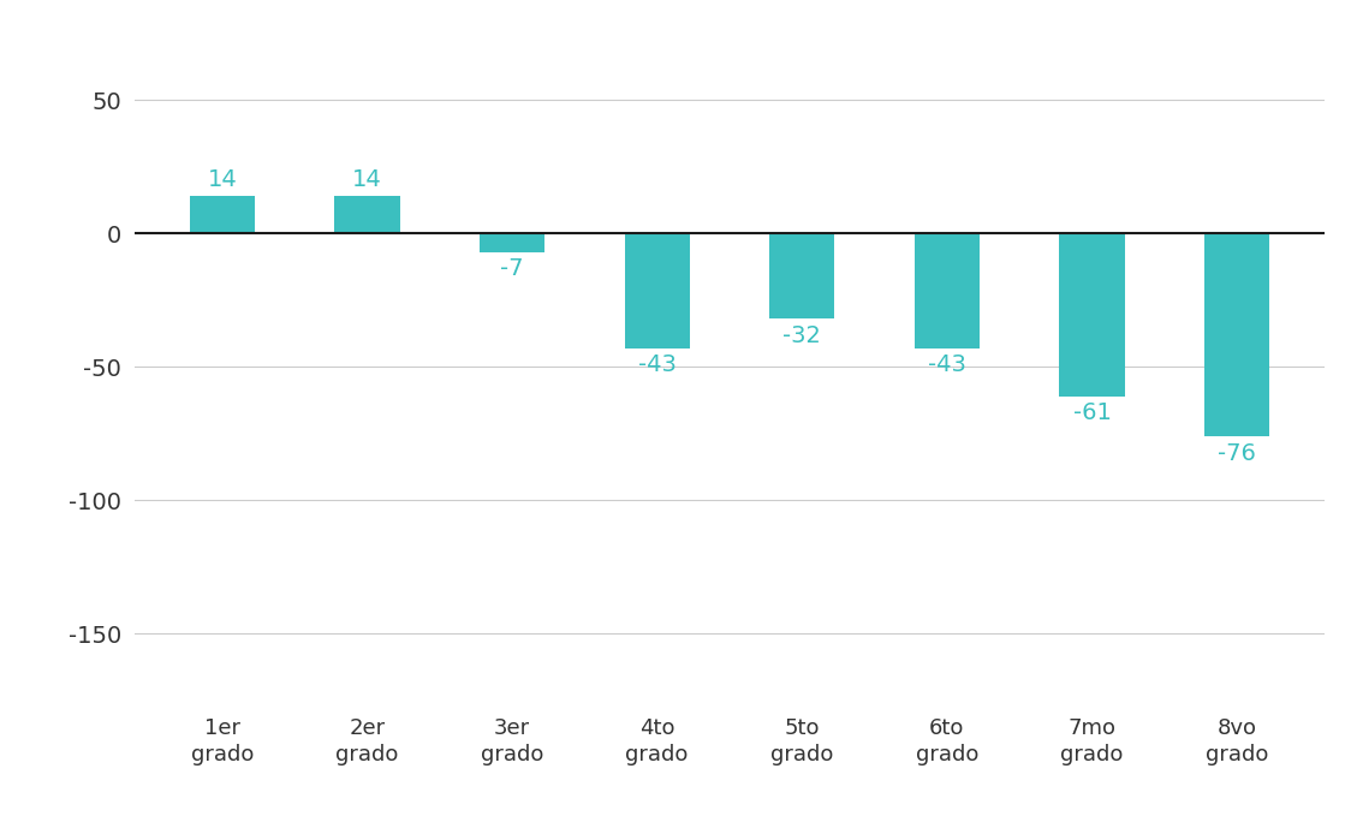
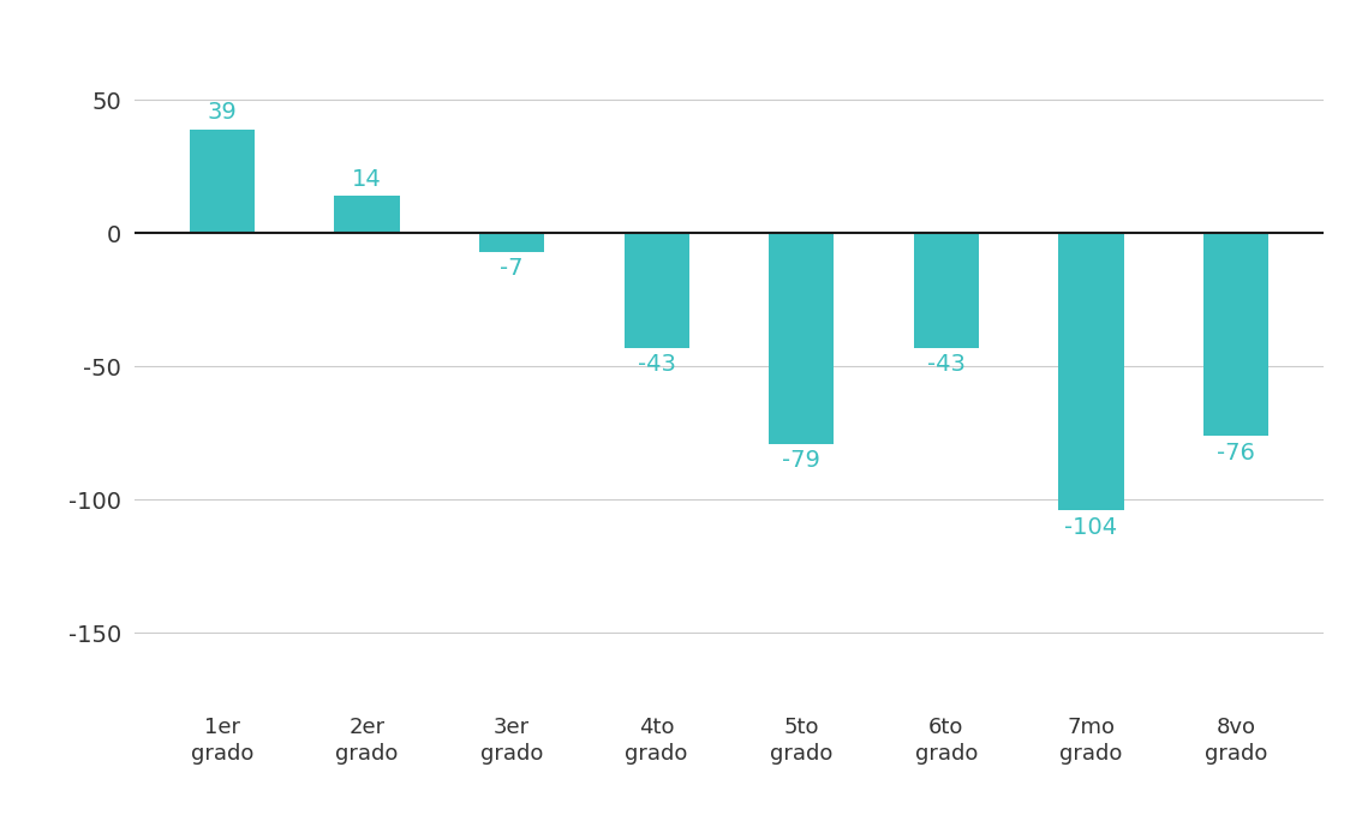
1er grado: 14 -> 39
5to grado: -32 -> -79
7mo grado: -61 -> -104
